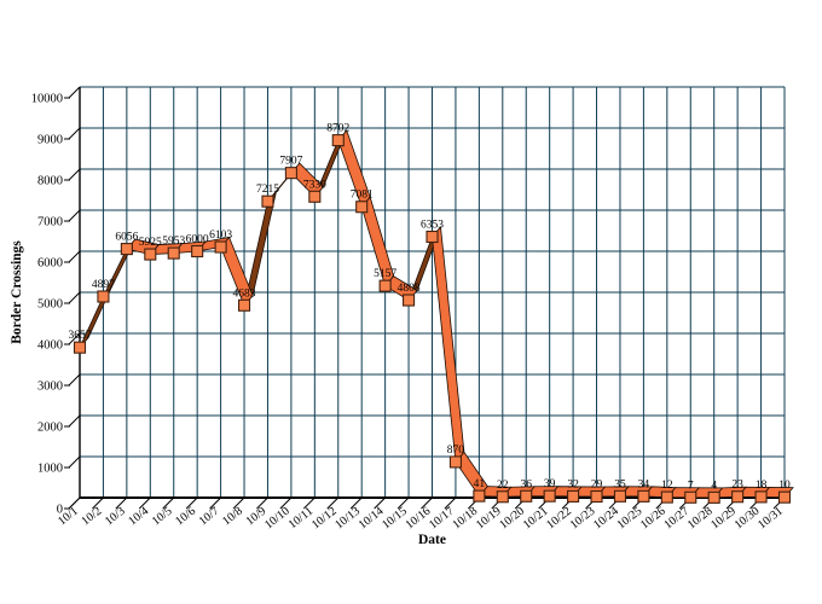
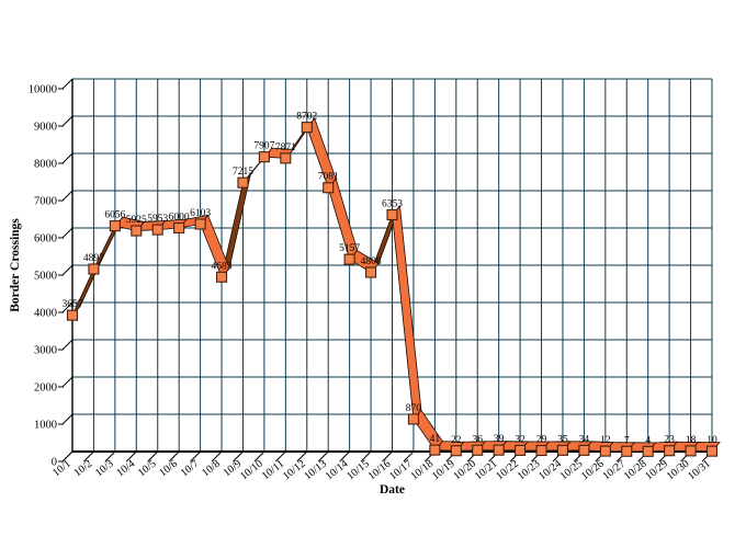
10/11: 7330 -> 7871
